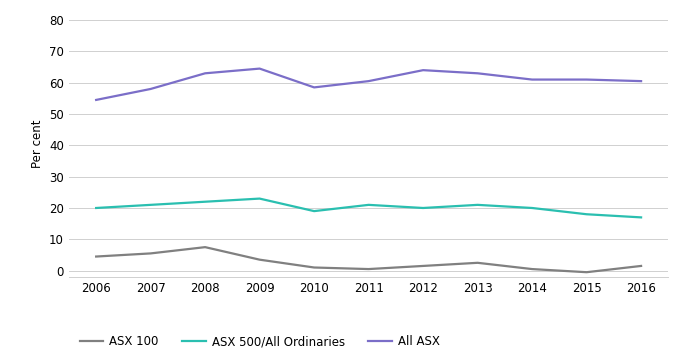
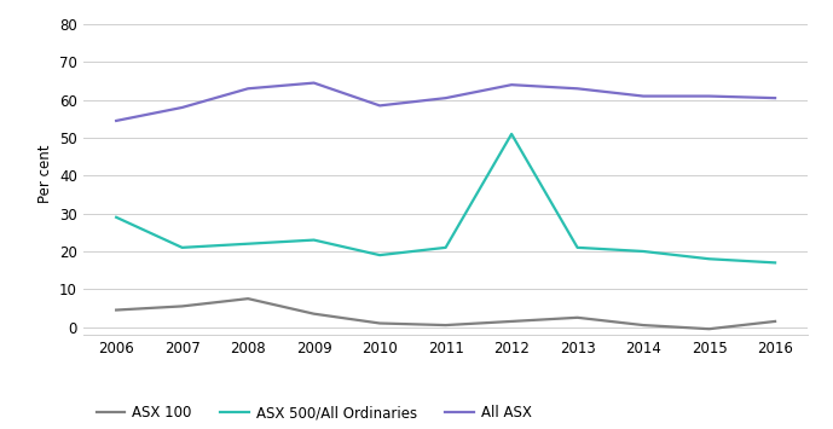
ASX 500/All Ordinaries/2006: 20 -> 29
ASX 500/All Ordinaries/2012: 20 -> 51
